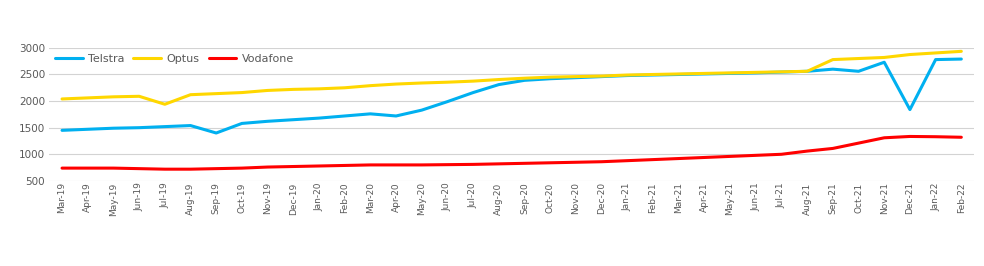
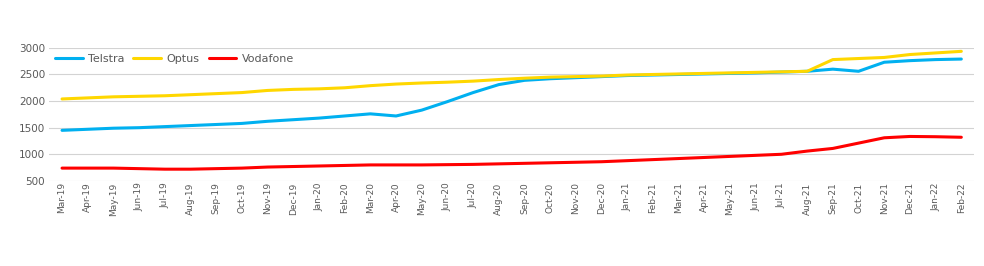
Optus/Jul-19: 1940 -> 2100
Telstra/Sep-19: 1400 -> 1560
Telstra/Dec-21: 1840 -> 2760
